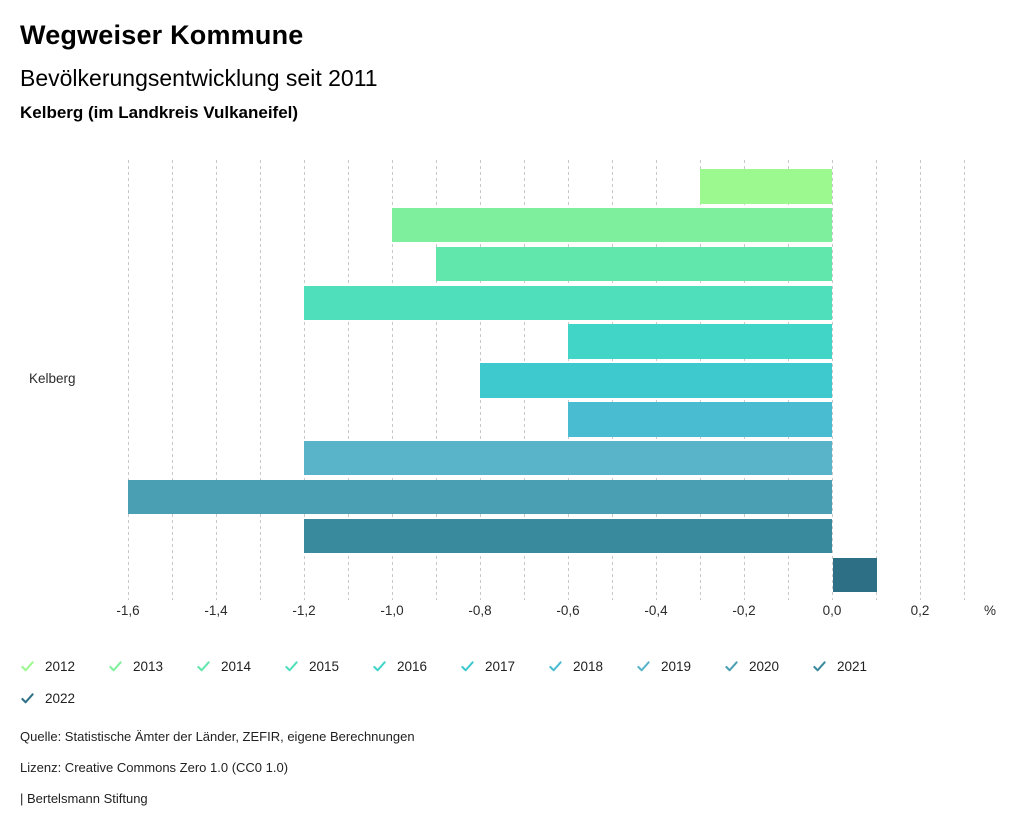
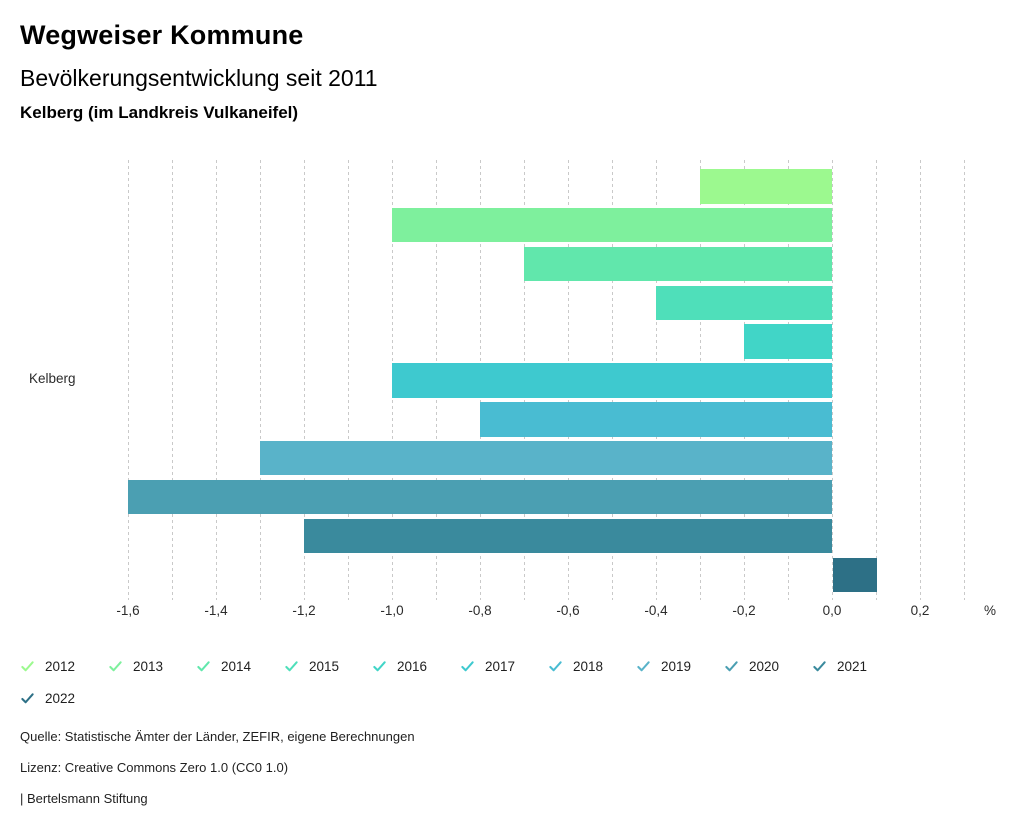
2014: -0,9 -> -0,7
2015: -1,2 -> -0,4
2016: -0,6 -> -0,2
2017: -0,8 -> -1,0
2018: -0,6 -> -0,8
2019: -1,2 -> -1,3
